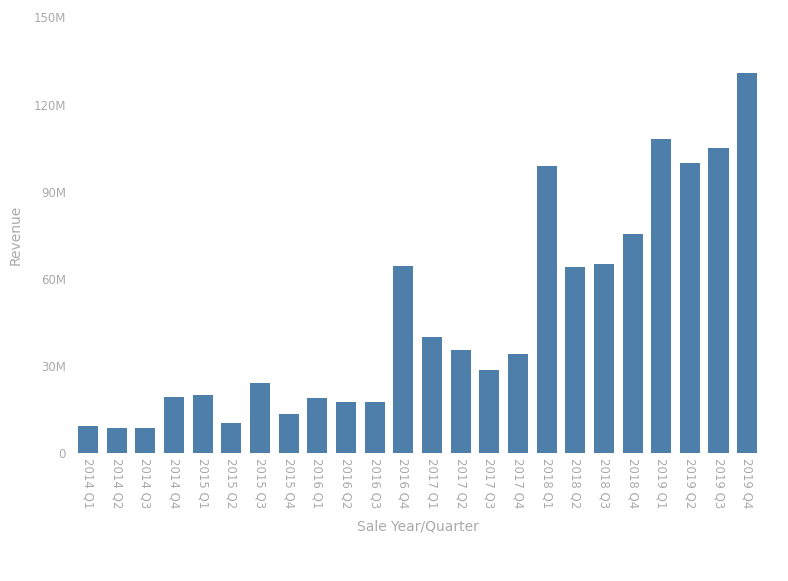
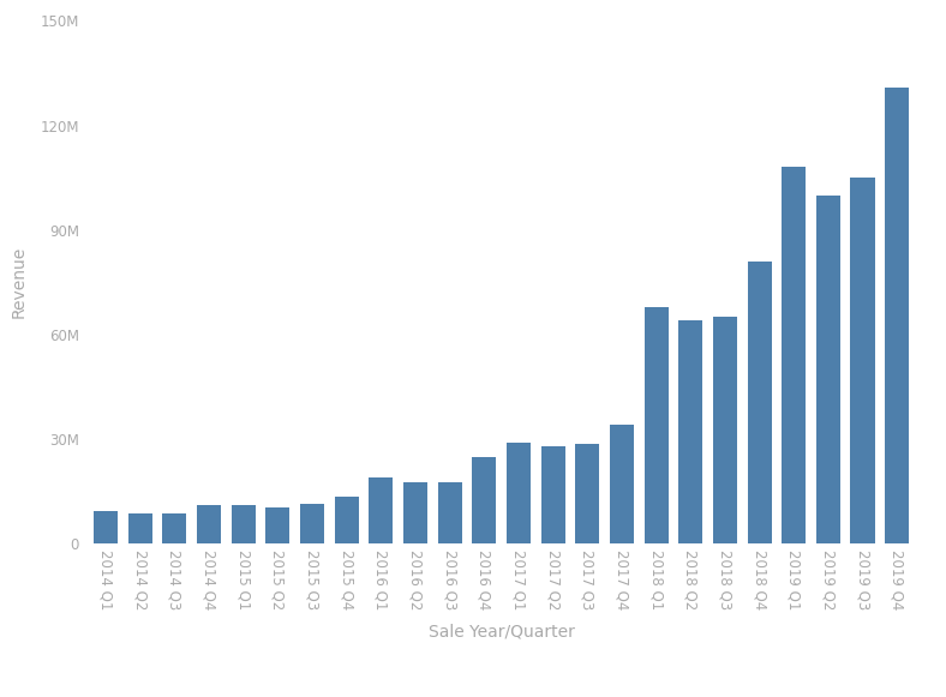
2014 Q4: 19.5M -> 11.0M
2015 Q1: 20.0M -> 11.0M
2015 Q3: 24.0M -> 11.5M
2016 Q4: 64.5M -> 25.0M
2017 Q1: 40.0M -> 29.0M
2017 Q2: 35.5M -> 28.0M
2018 Q1: 99.0M -> 68.0M
2018 Q4: 75.5M -> 81.0M
